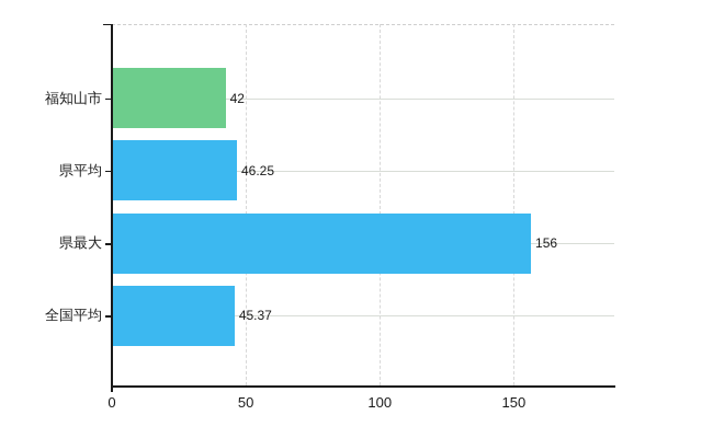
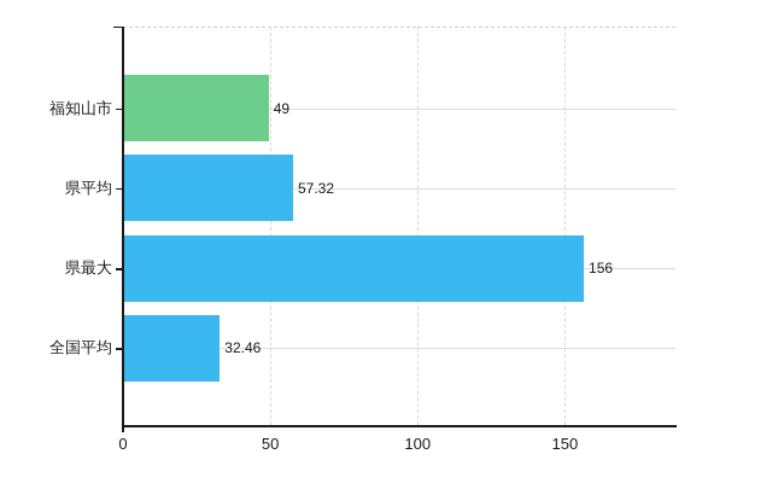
福知山市: 42 -> 49
県平均: 46.25 -> 57.32
全国平均: 45.37 -> 32.46
